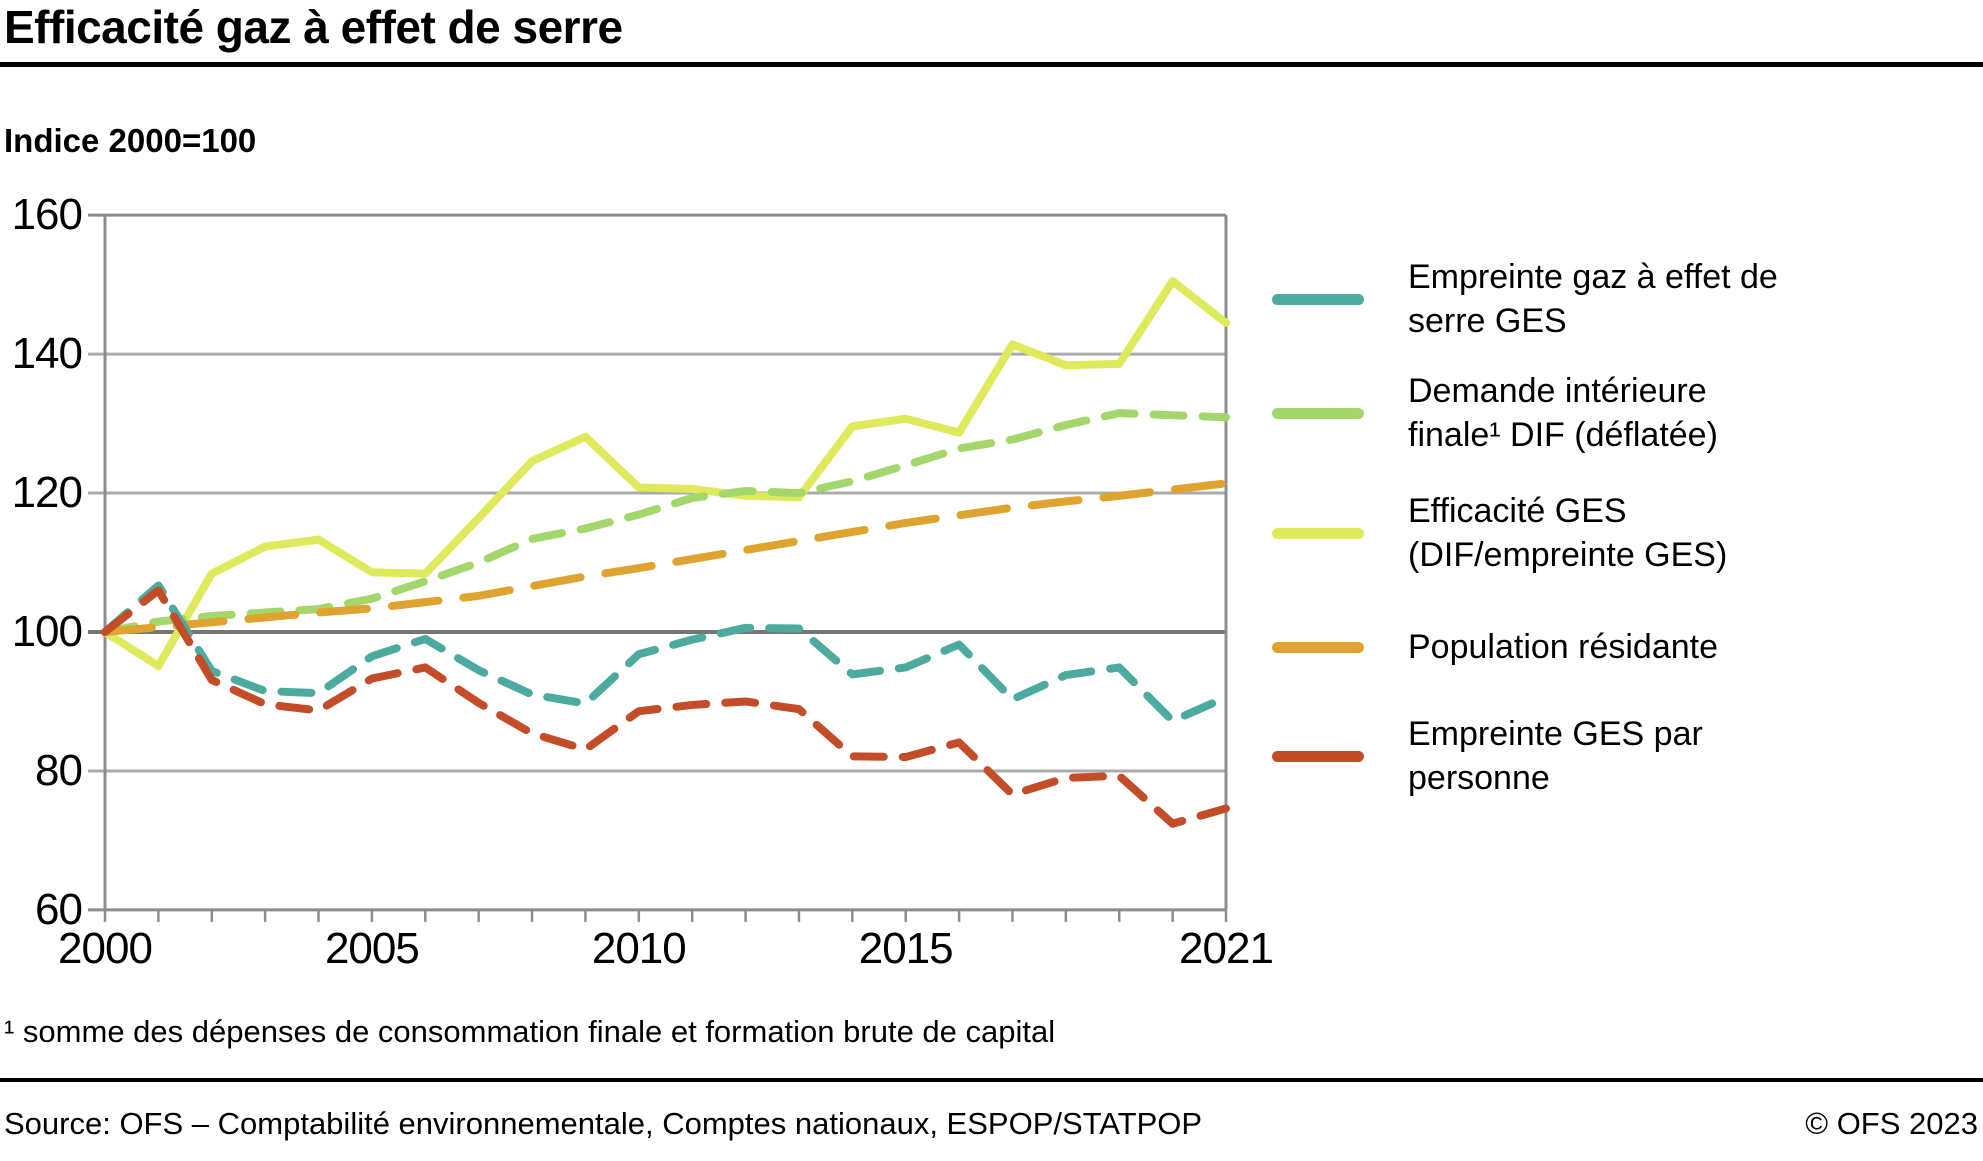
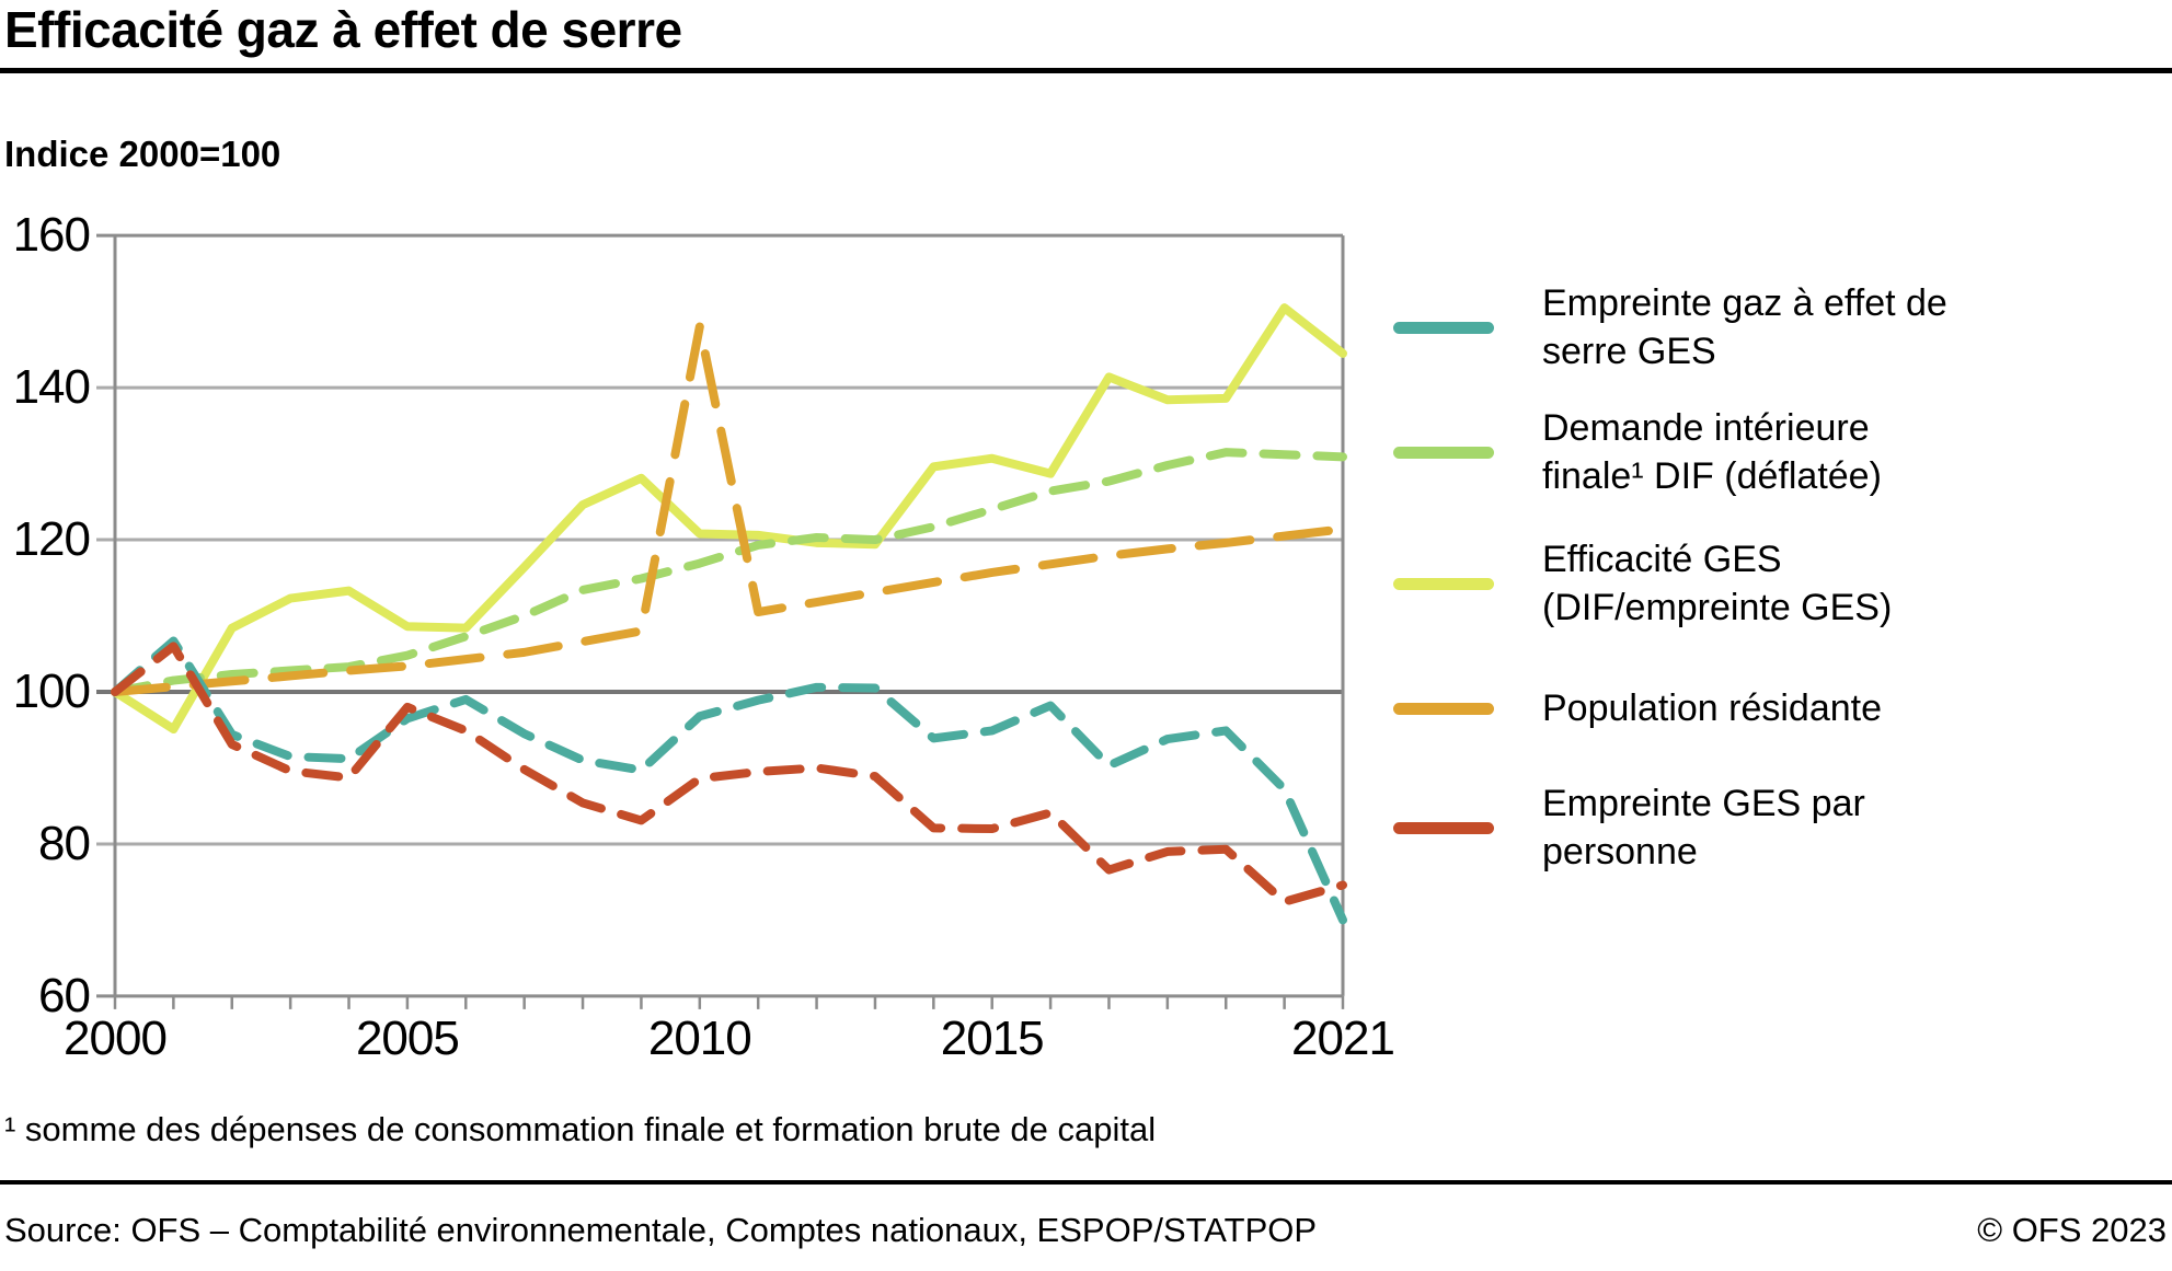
Empreinte GES par personne/2005: 93 -> 98
Population résidante/2010: 109 -> 148
Empreinte gaz à effet de serre GES/2021: 91 -> 70
